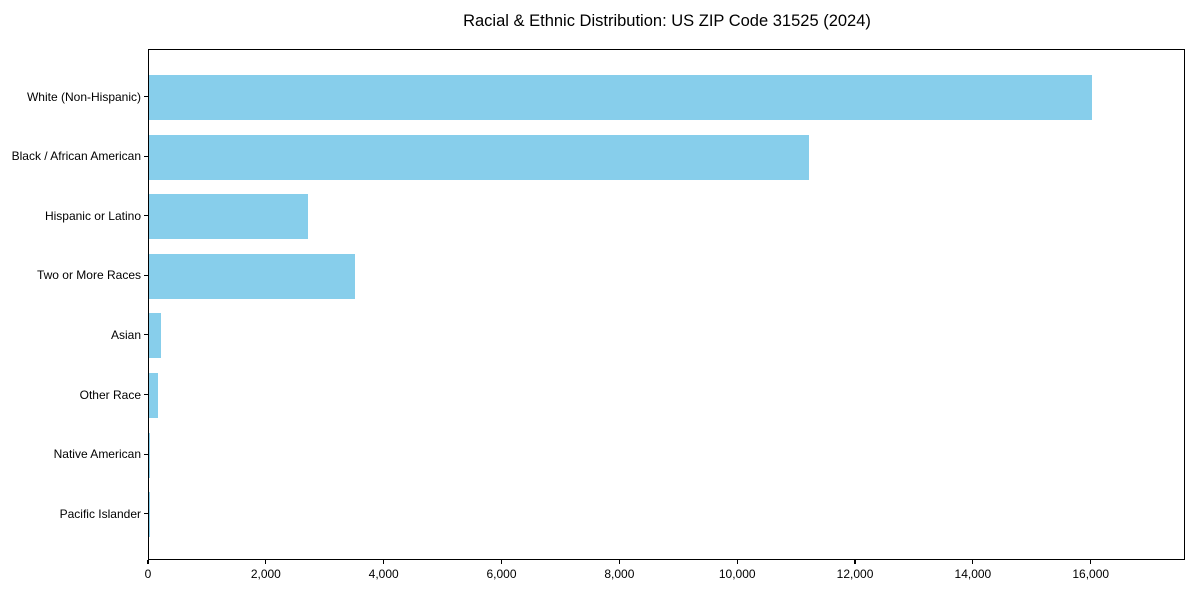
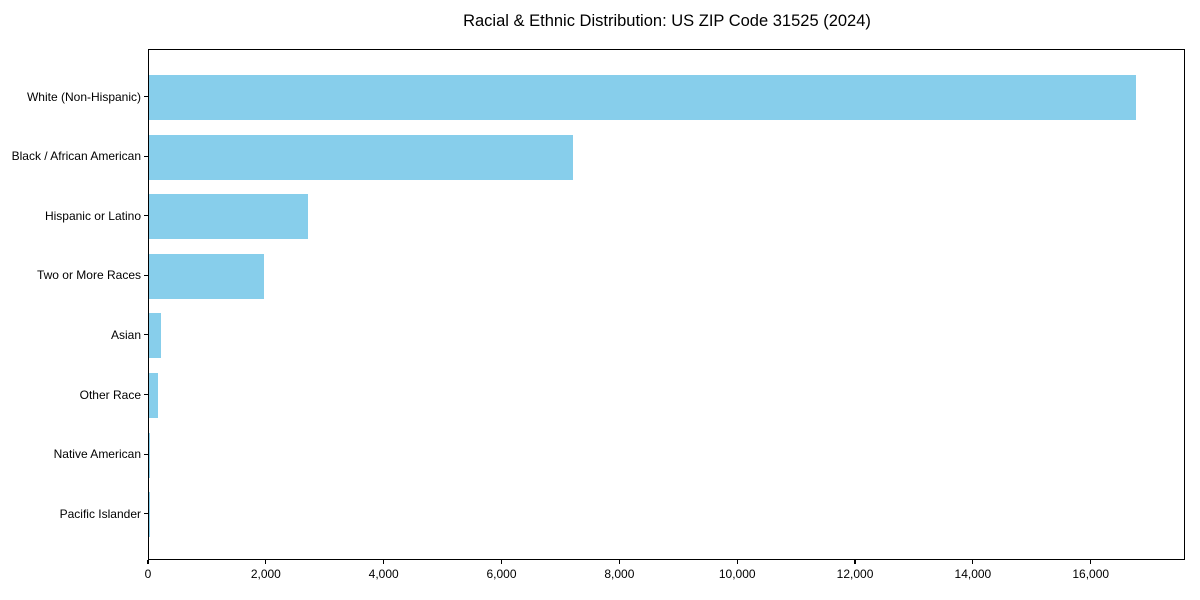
White (Non-Hispanic): 16000 -> 16800
Black / African American: 11200 -> 7200
Two or More Races: 3500 -> 2000
